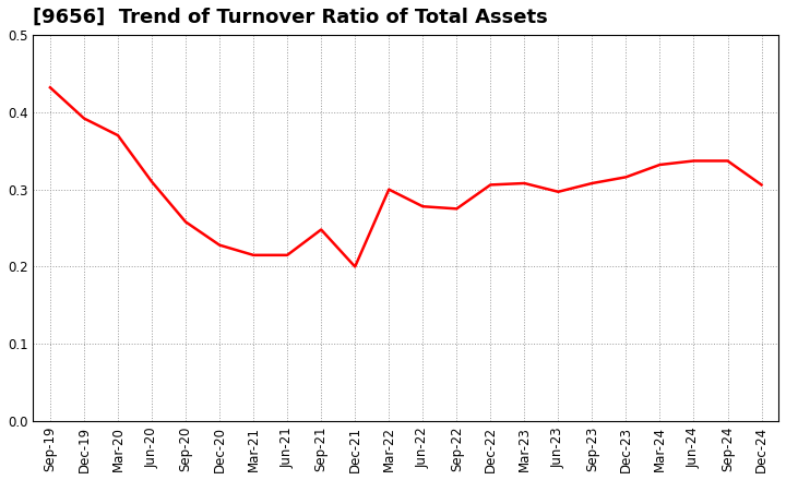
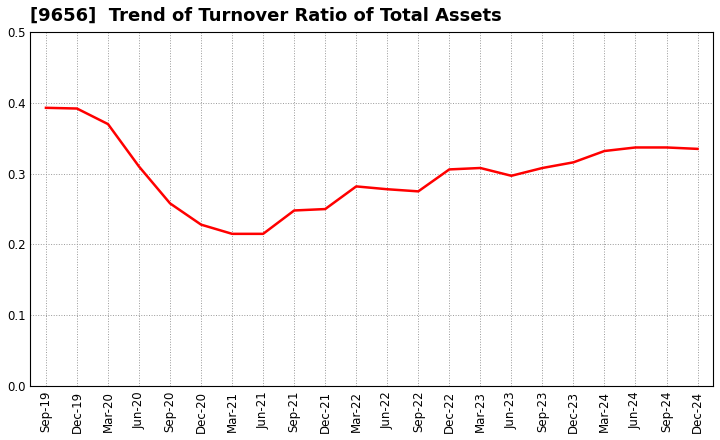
Sep-19: 0.432 -> 0.393
Dec-21: 0.200 -> 0.250
Mar-22: 0.300 -> 0.282
Dec-24: 0.306 -> 0.335
